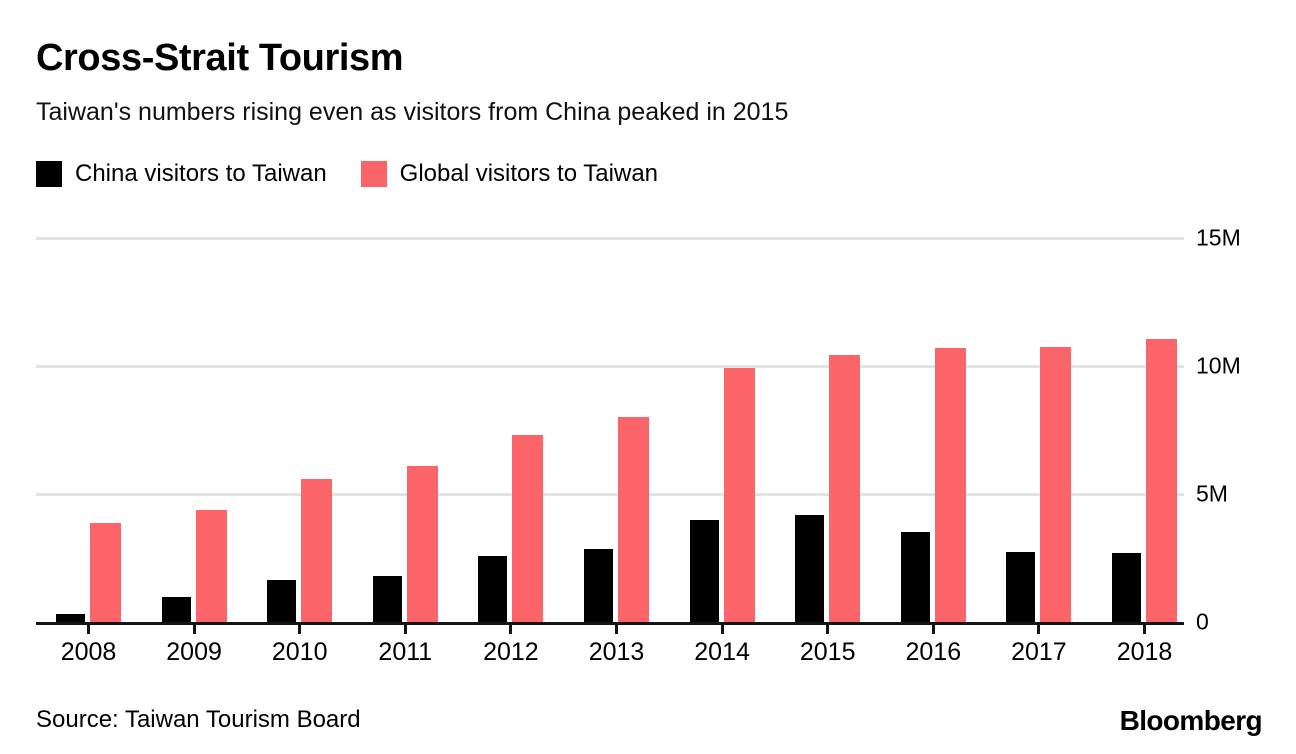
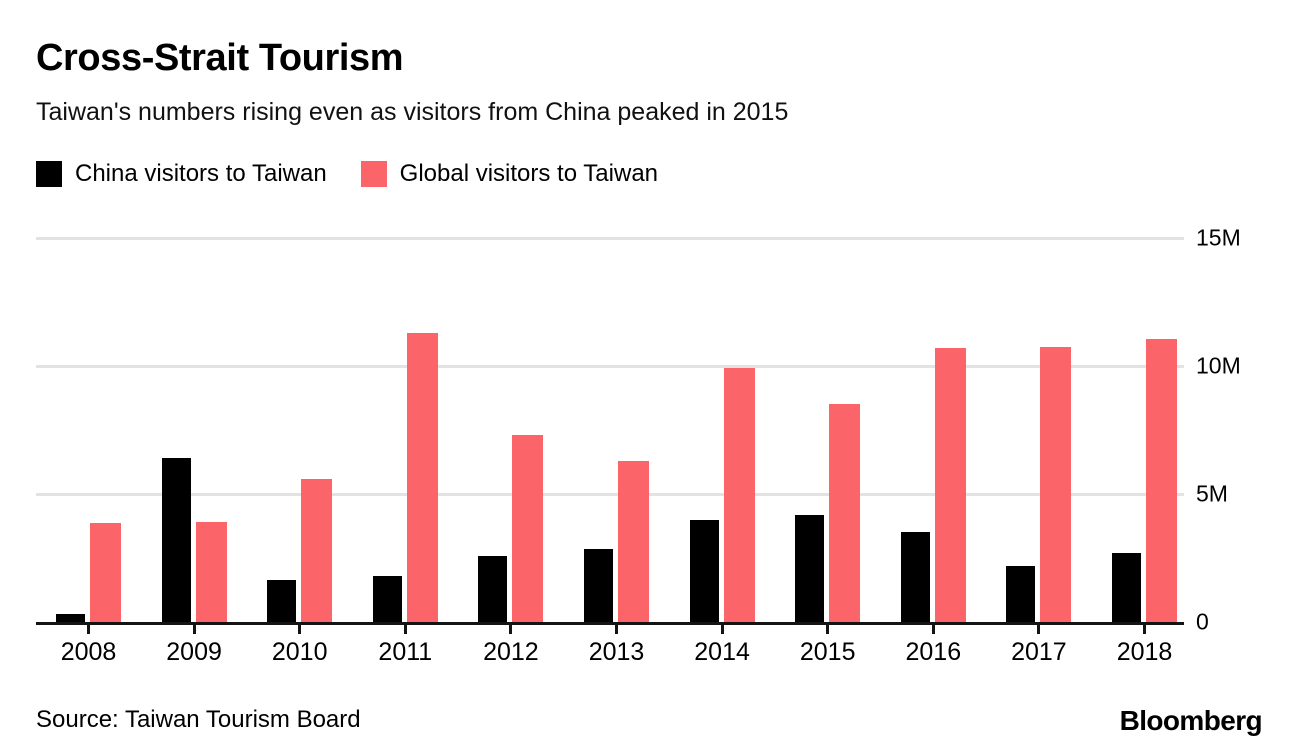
China visitors to Taiwan/2009: 1.0M -> 6.4M
Global visitors to Taiwan/2009: 4.4M -> 3.9M
Global visitors to Taiwan/2011: 6.1M -> 11.3M
Global visitors to Taiwan/2013: 8.0M -> 6.3M
Global visitors to Taiwan/2015: 10.4M -> 8.5M
China visitors to Taiwan/2017: 2.7M -> 2.2M
